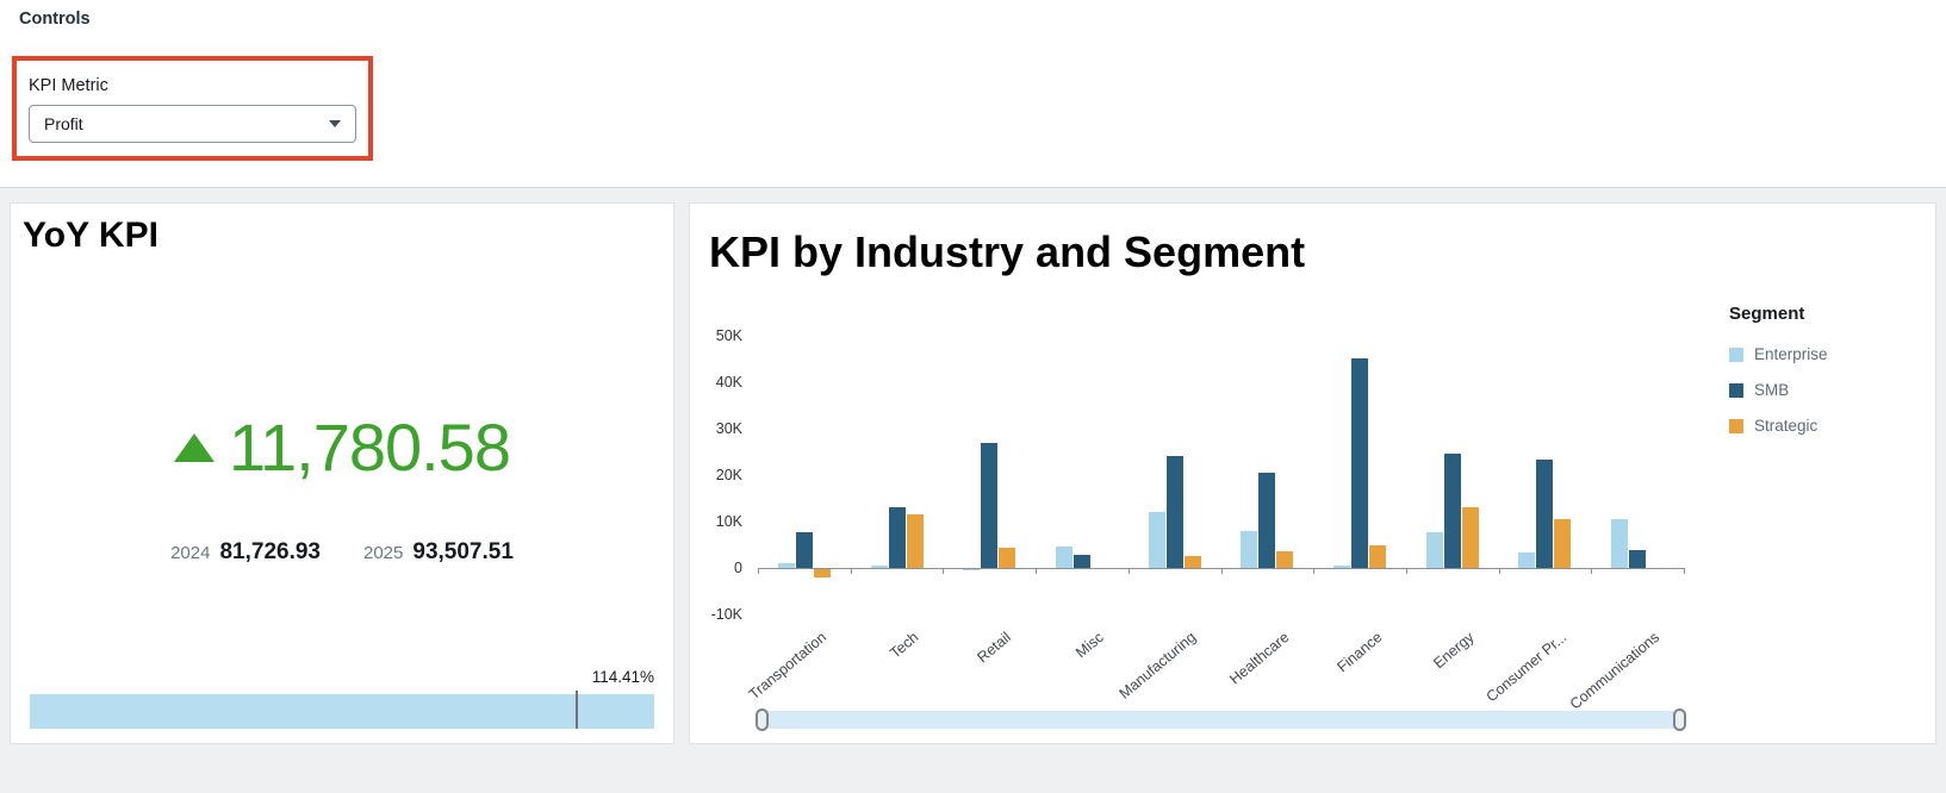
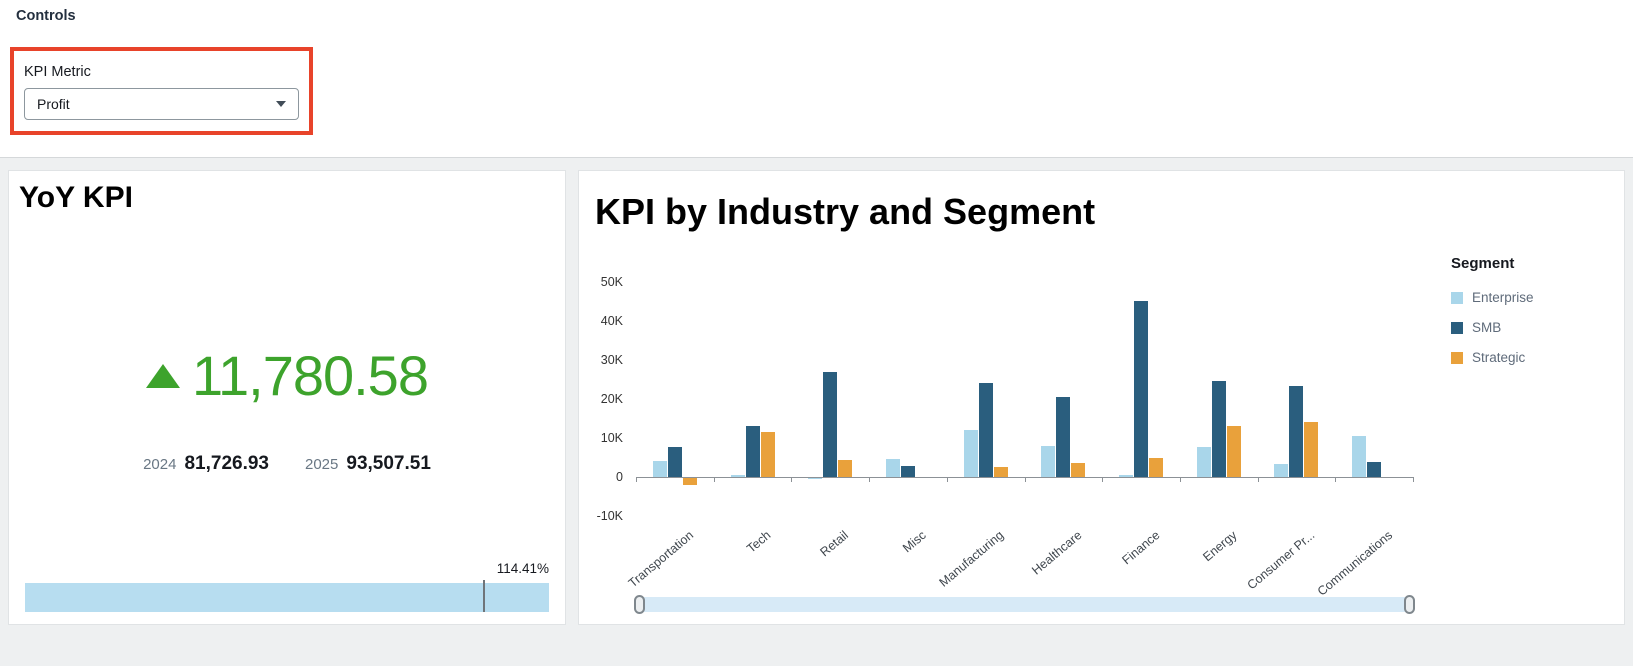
Enterprise/Transportation: 1K -> 4K
Strategic/Consumer Pr...: 11K -> 14K
